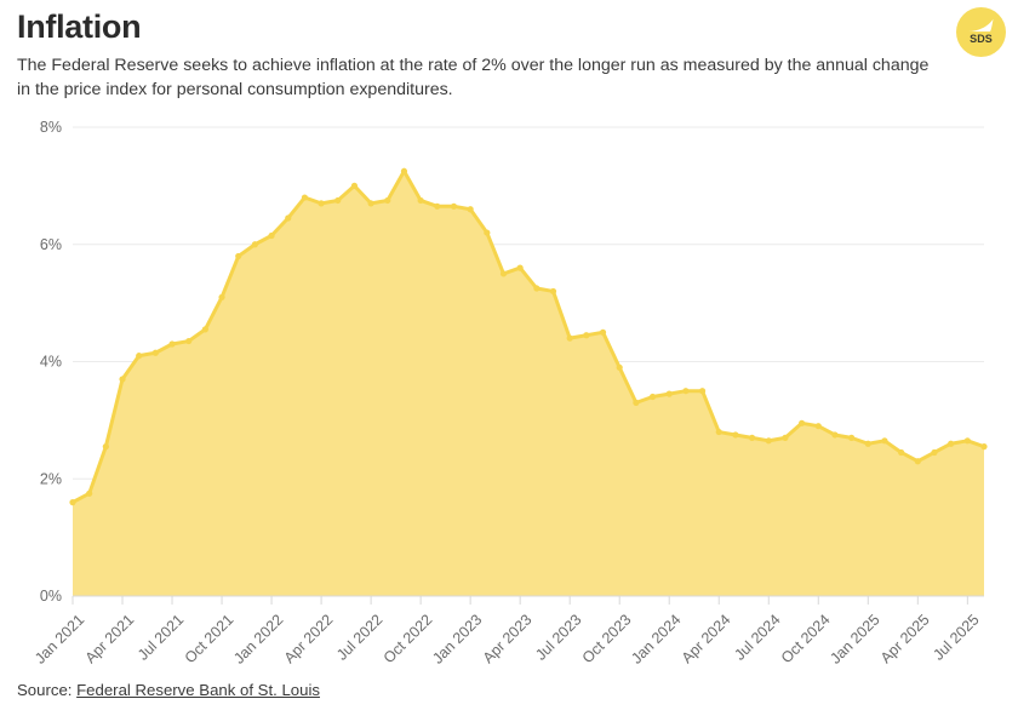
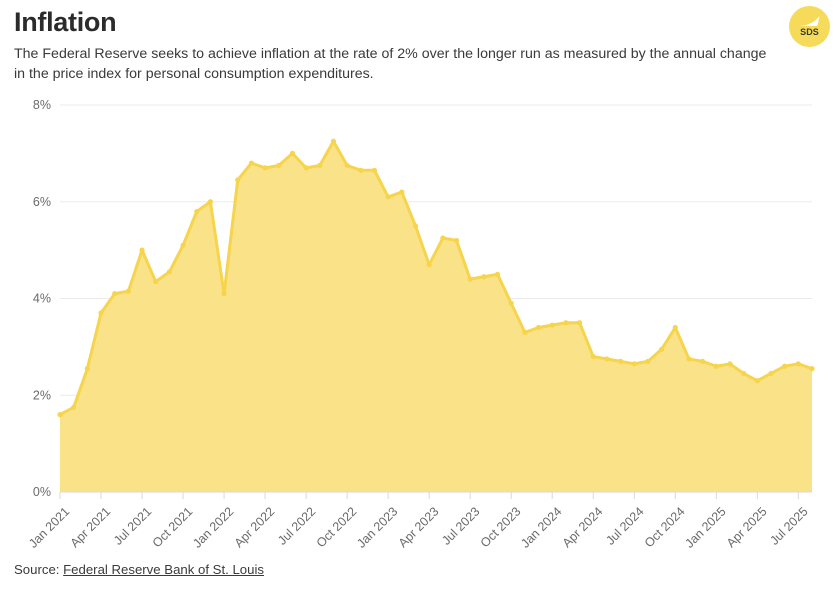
Jul 2021: 4.3% -> 5.0%
Jan 2022: 6.2% -> 4.1%
Jan 2023: 6.6% -> 6.1%
Apr 2023: 5.6% -> 4.7%
Oct 2024: 2.9% -> 3.4%
